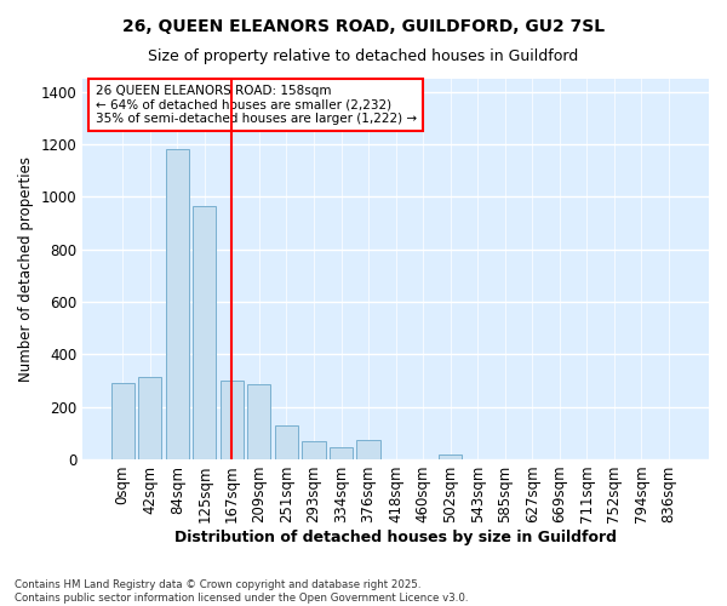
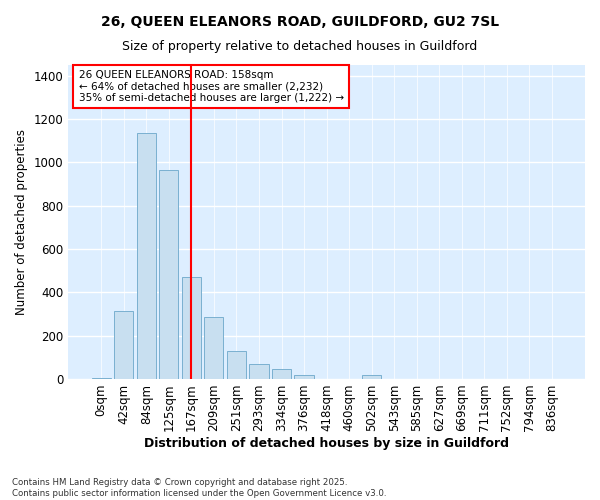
0sqm: 290 -> 5
84sqm: 1180 -> 1135
167sqm: 300 -> 470
376sqm: 75 -> 20
